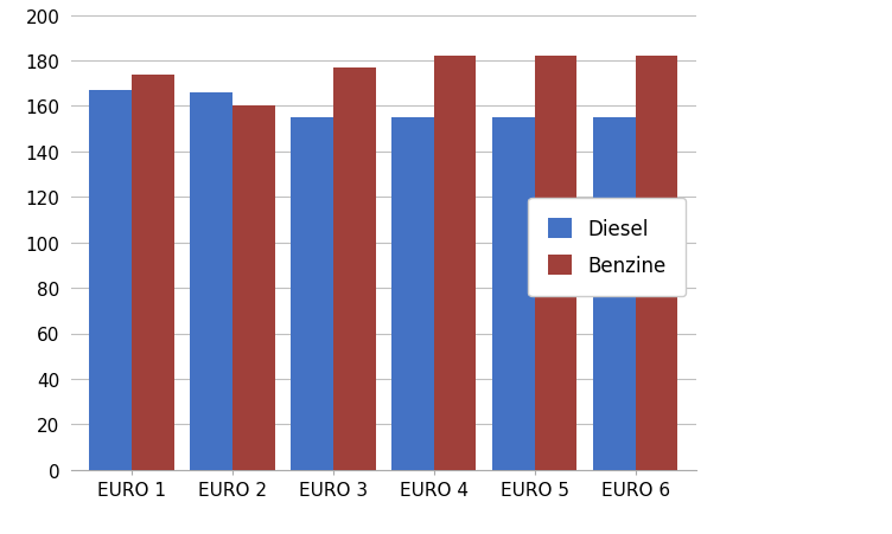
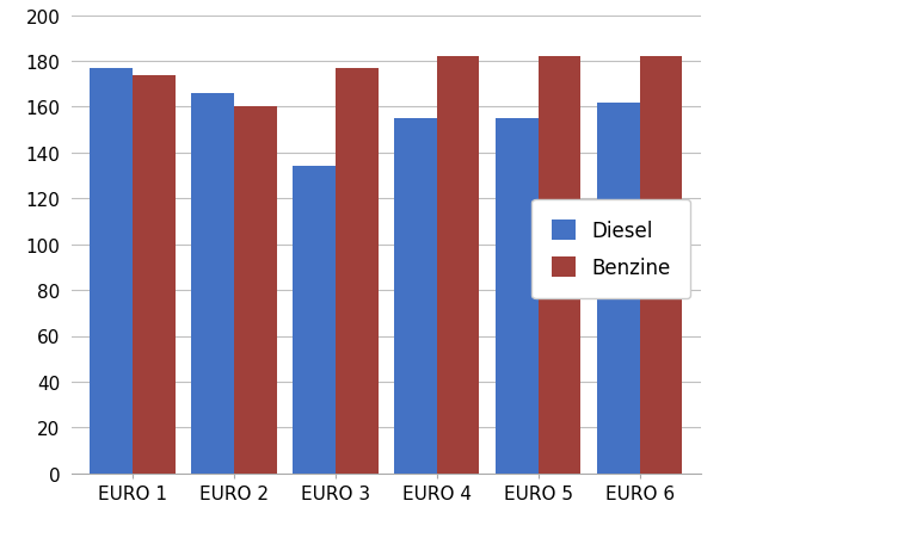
Diesel/EURO 1: 167 -> 177
Diesel/EURO 3: 155 -> 134
Diesel/EURO 6: 155 -> 162
